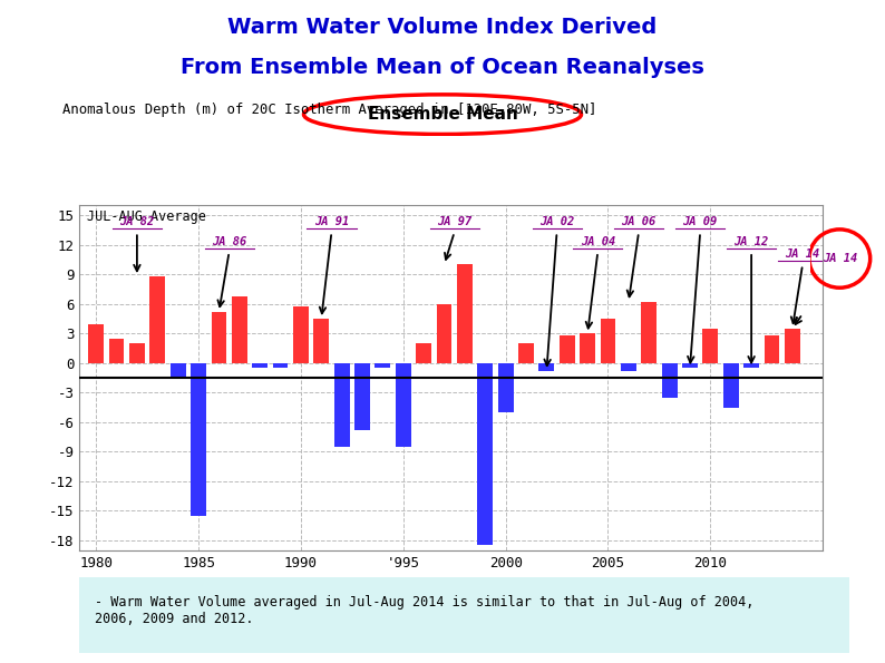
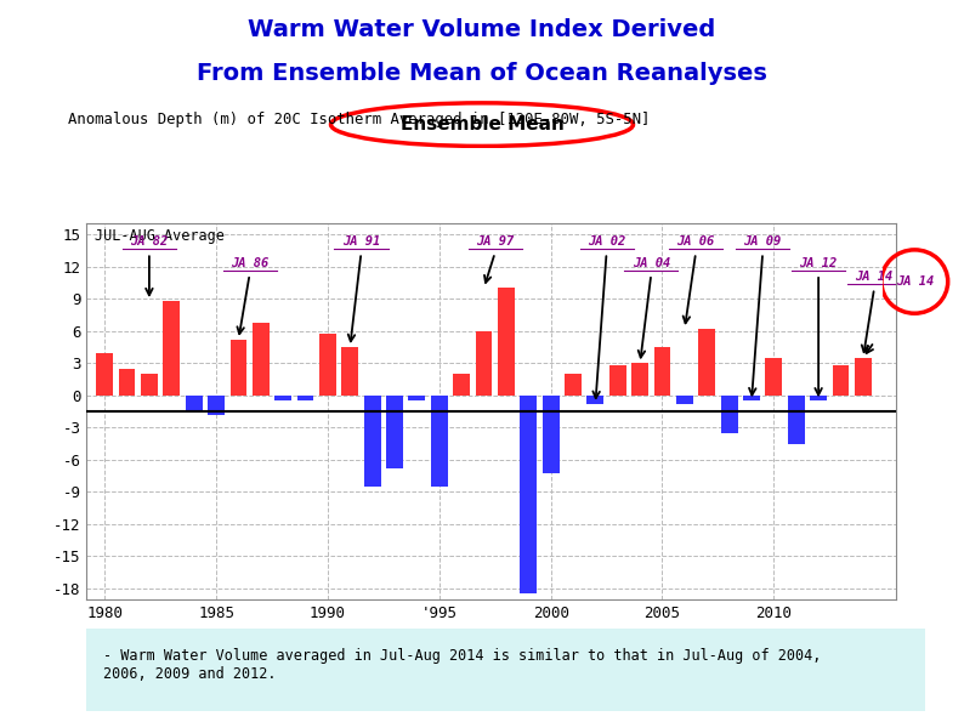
1985: -15.5 -> -1.8
2000: -5.0 -> -7.2
